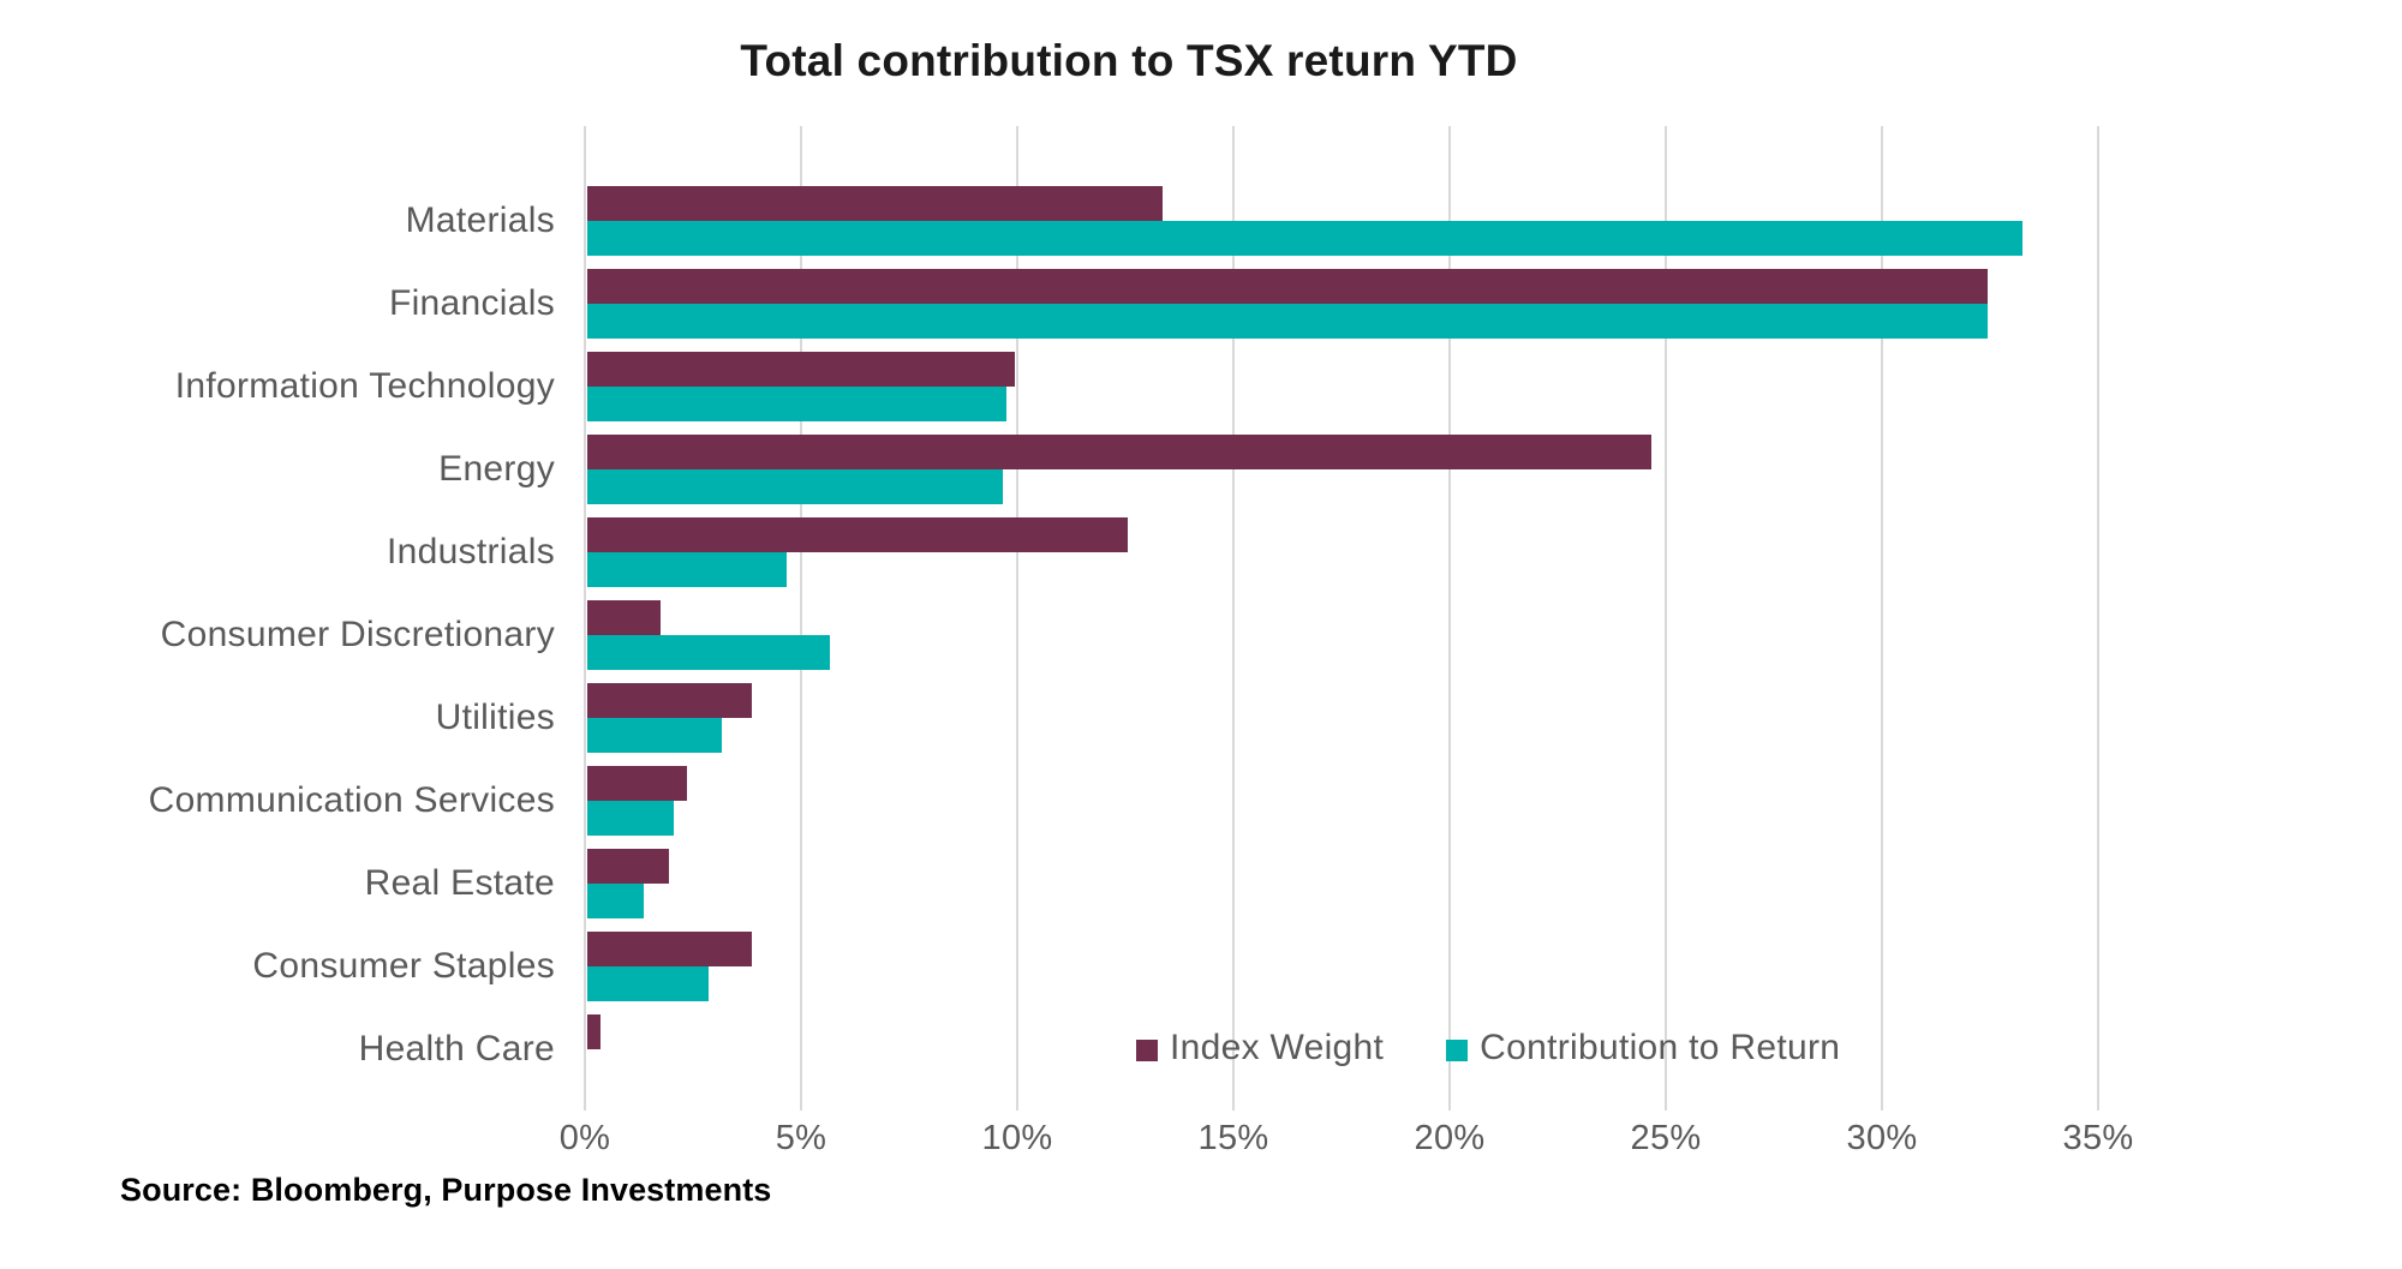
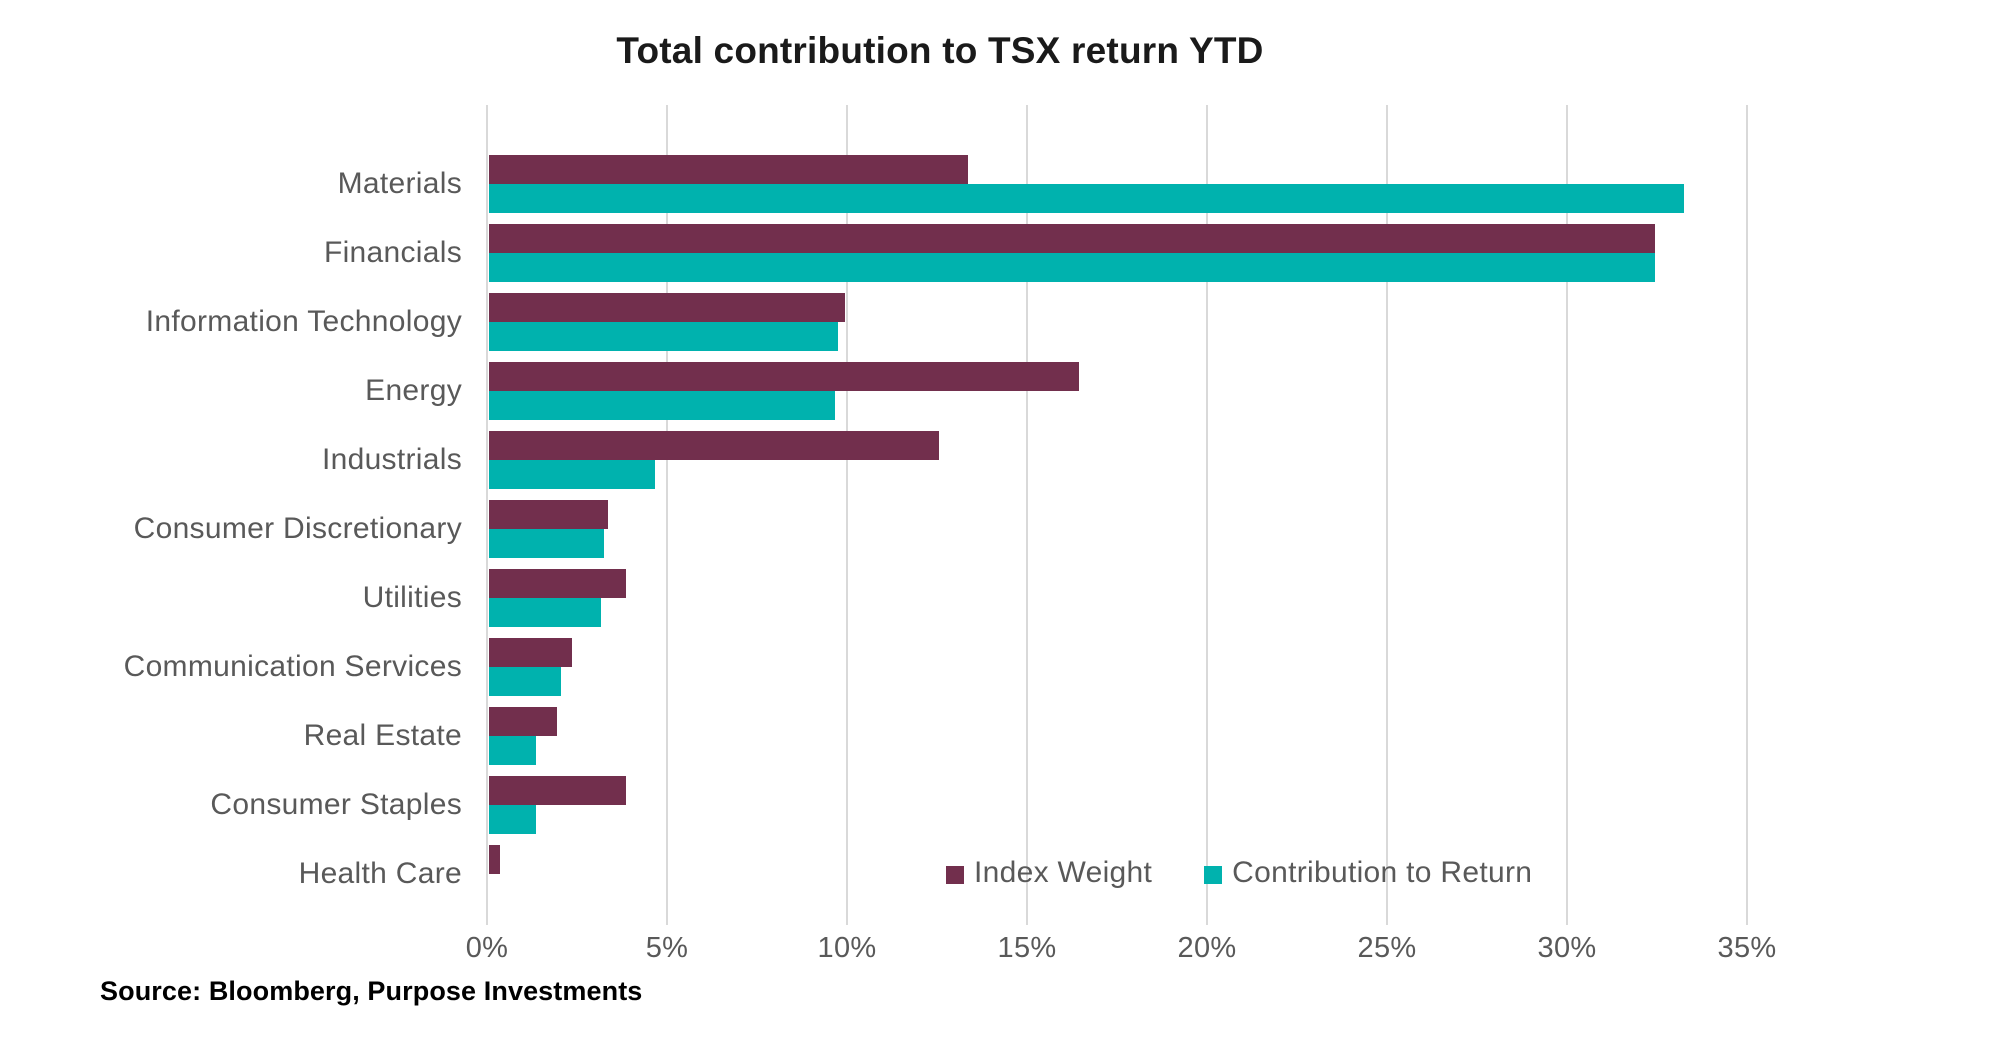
Index Weight/Energy: 24.6% -> 16.4%
Index Weight/Consumer Discretionary: 1.7% -> 3.3%
Contribution to Return/Consumer Discretionary: 5.6% -> 3.2%
Contribution to Return/Consumer Staples: 2.8% -> 1.3%
